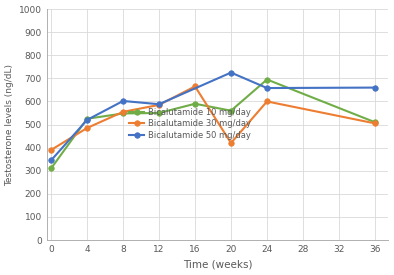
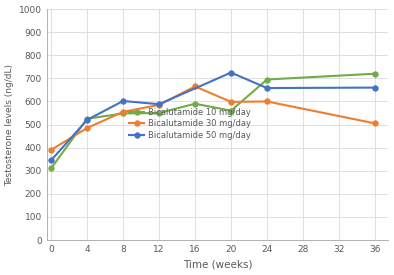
Bicalutamide 30 mg/day/20: 420 -> 598
Bicalutamide 10 mg/day/36: 510 -> 720
